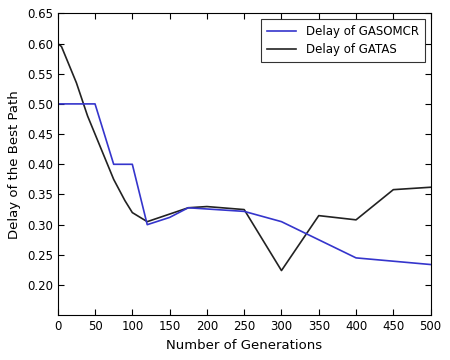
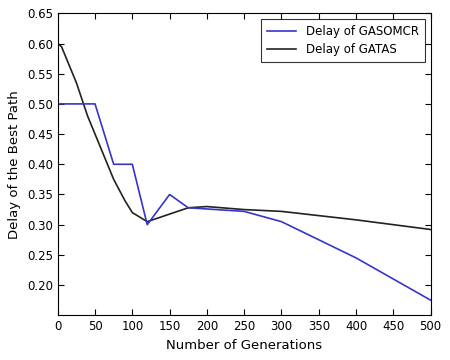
Delay of GASOMCR/150: 0.312 -> 0.350
Delay of GATAS/300: 0.224 -> 0.322
Delay of GATAS/450: 0.358 -> 0.300
Delay of GASOMCR/500: 0.234 -> 0.175
Delay of GATAS/500: 0.362 -> 0.292
